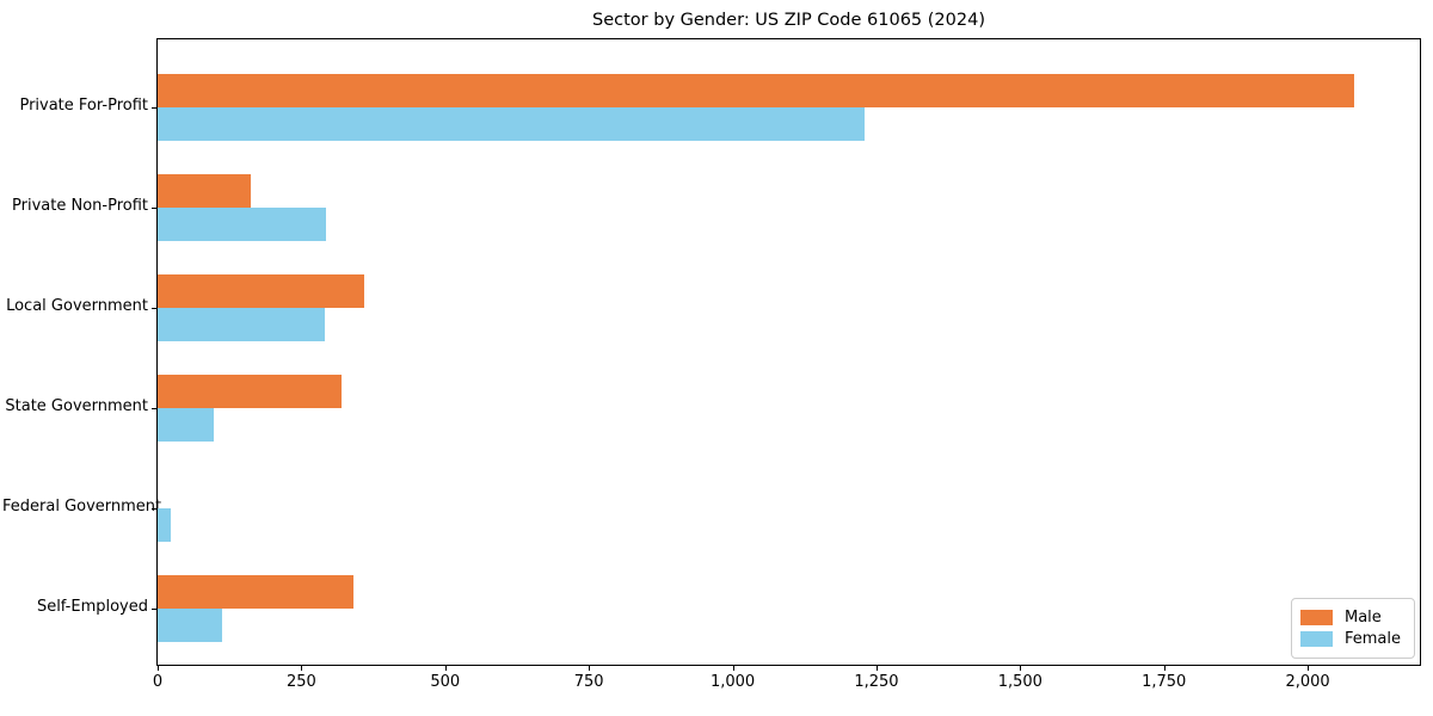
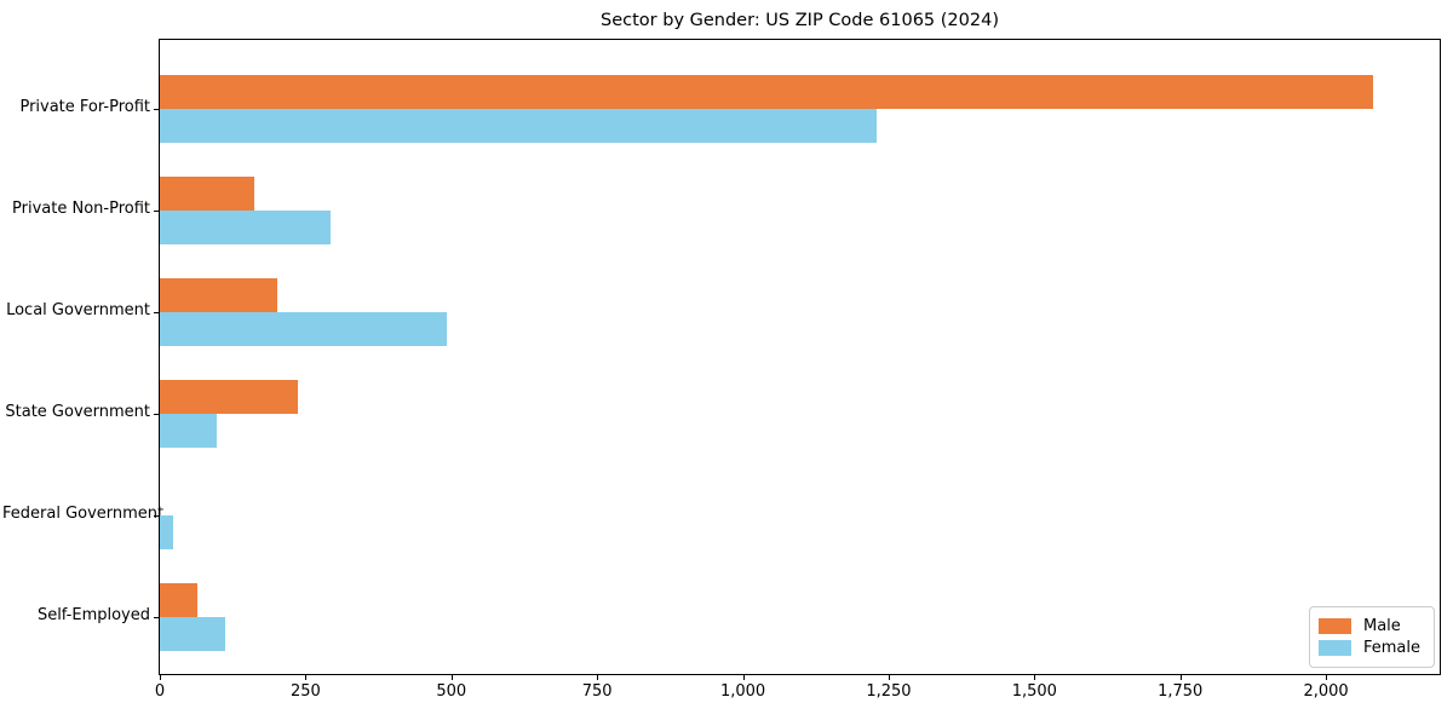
Male/Local Government: 360 -> 200
Female/Local Government: 290 -> 490
Male/State Government: 320 -> 240
Male/Self-Employed: 340 -> 60
